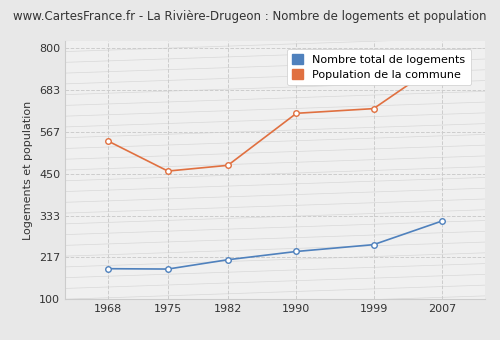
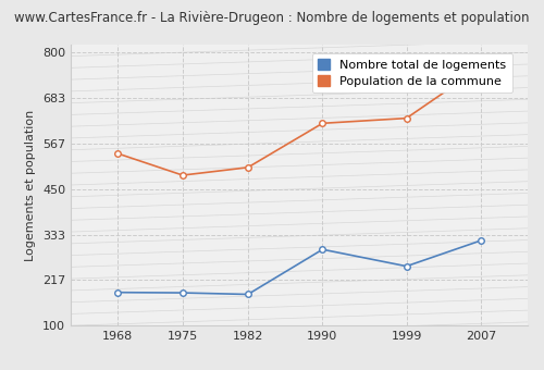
Population de la commune/1975: 457 -> 485
Nombre total de logements/1982: 210 -> 180
Population de la commune/1982: 473 -> 505
Nombre total de logements/1990: 233 -> 295
